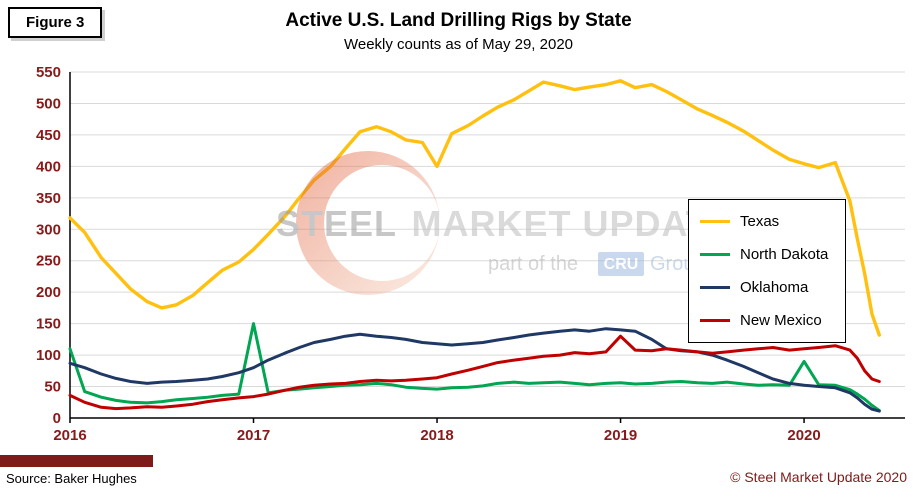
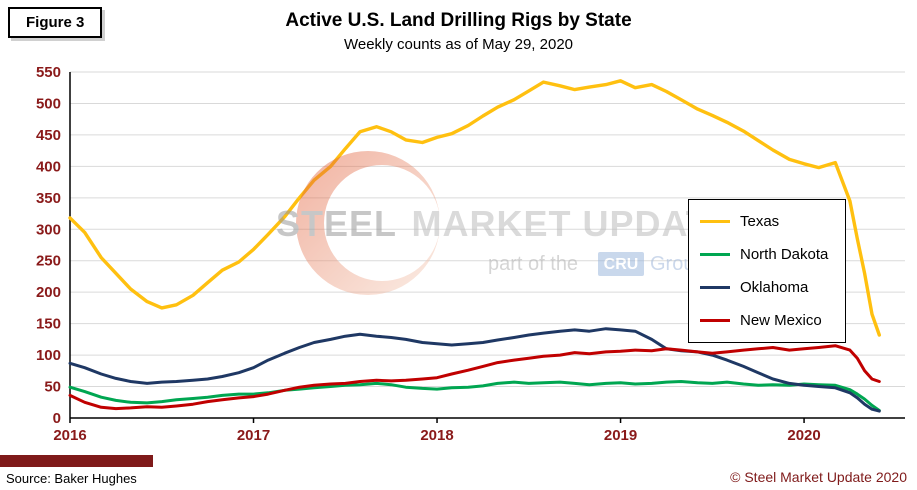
North Dakota/2016: 110 -> 50
North Dakota/2017: 150 -> 40
Texas/2018: 400 -> 450
New Mexico/2019: 130 -> 110
North Dakota/2020: 90 -> 50
